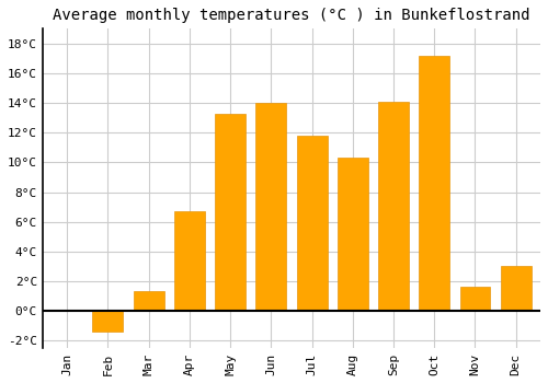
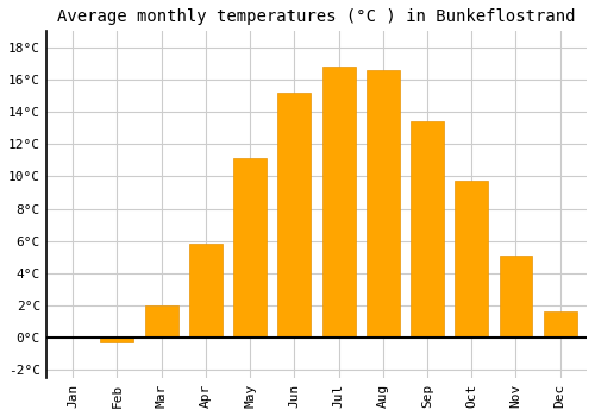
Feb: -1.4°C -> -0.3°C
Mar: 1.3°C -> 2.0°C
Apr: 6.7°C -> 5.8°C
May: 13.3°C -> 11.1°C
Jun: 14.0°C -> 15.2°C
Jul: 11.8°C -> 16.8°C
Aug: 10.3°C -> 16.6°C
Sep: 14.1°C -> 13.4°C
Oct: 17.2°C -> 9.7°C
Nov: 1.6°C -> 5.1°C
Dec: 3.0°C -> 1.6°C
